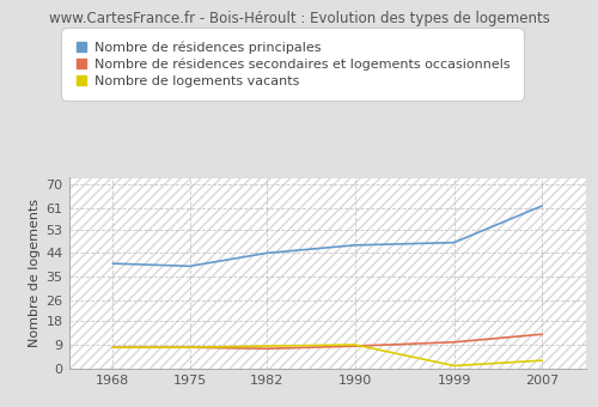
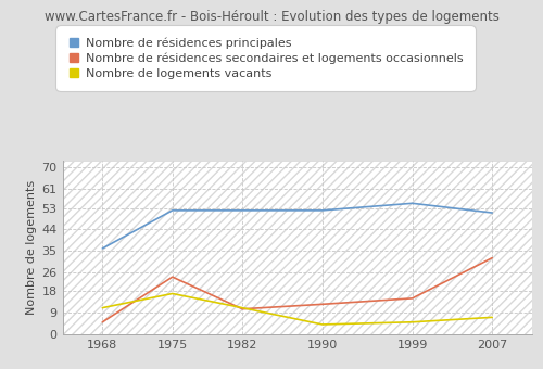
Nombre de résidences principales/1968: 40 -> 36
Nombre de résidences secondaires et logements occasionnels/1968: 8.0 -> 5.0
Nombre de logements vacants/1968: 8.0 -> 11.0
Nombre de résidences principales/1975: 39 -> 52
Nombre de résidences secondaires et logements occasionnels/1975: 8.0 -> 24.0
Nombre de logements vacants/1975: 8.0 -> 17.0
Nombre de résidences principales/1982: 44 -> 52
Nombre de résidences secondaires et logements occasionnels/1982: 7.5 -> 10.5
Nombre de logements vacants/1982: 8.5 -> 11.0
Nombre de résidences principales/1990: 47 -> 52
Nombre de résidences secondaires et logements occasionnels/1990: 8.5 -> 12.5
Nombre de logements vacants/1990: 9.0 -> 4.0
Nombre de résidences principales/1999: 48 -> 55
Nombre de résidences secondaires et logements occasionnels/1999: 10.0 -> 15.0
Nombre de logements vacants/1999: 1.0 -> 5.0
Nombre de résidences principales/2007: 62 -> 51
Nombre de résidences secondaires et logements occasionnels/2007: 13.0 -> 32.0
Nombre de logements vacants/2007: 3.0 -> 7.0
